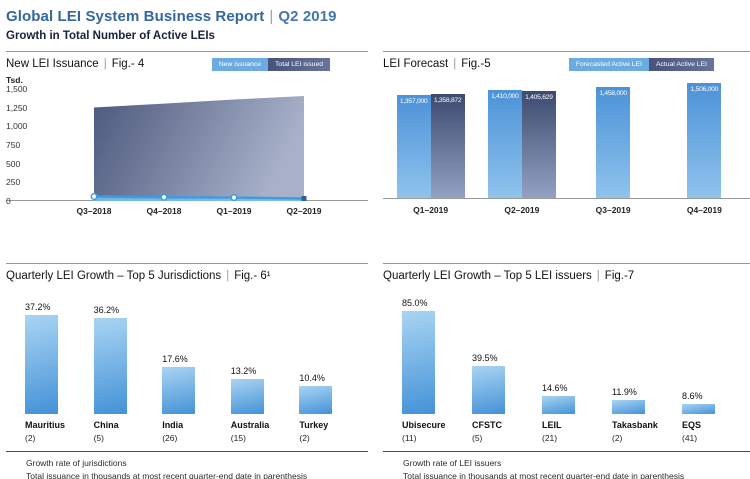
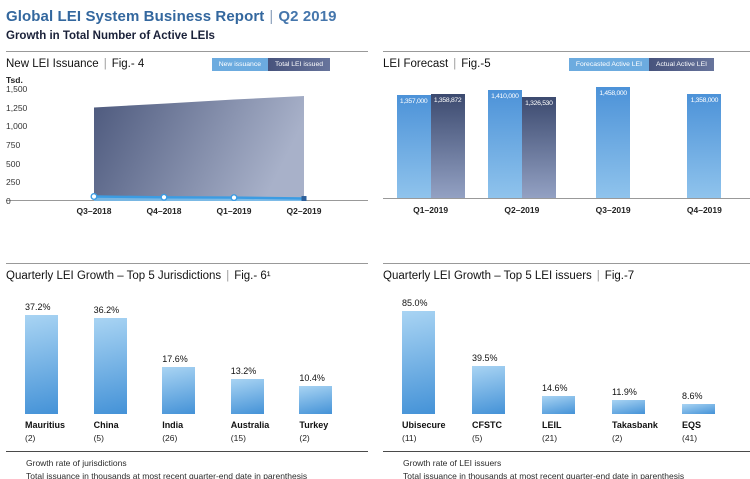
LEI Forecast/Actual Active LEI/Q2–2019: 1,405,629 -> 1,326,530
LEI Forecast/Forecasted Active LEI/Q4–2019: 1,506,000 -> 1,358,000
